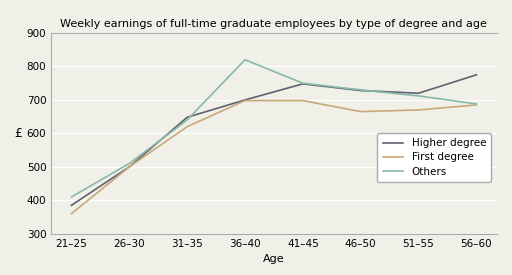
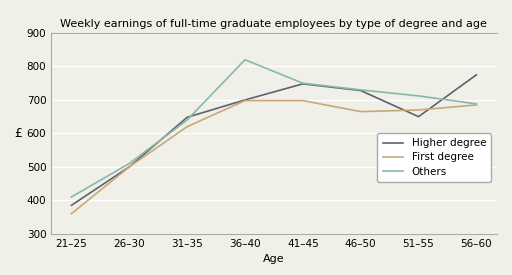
Higher degree/51–55: 720 -> 650
